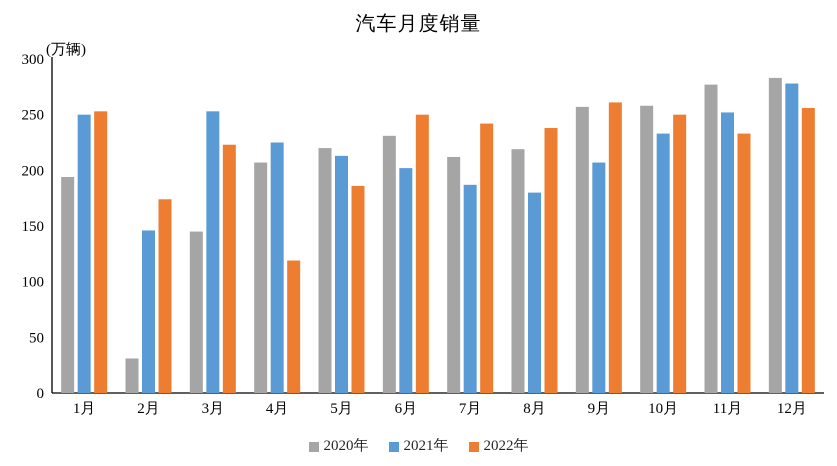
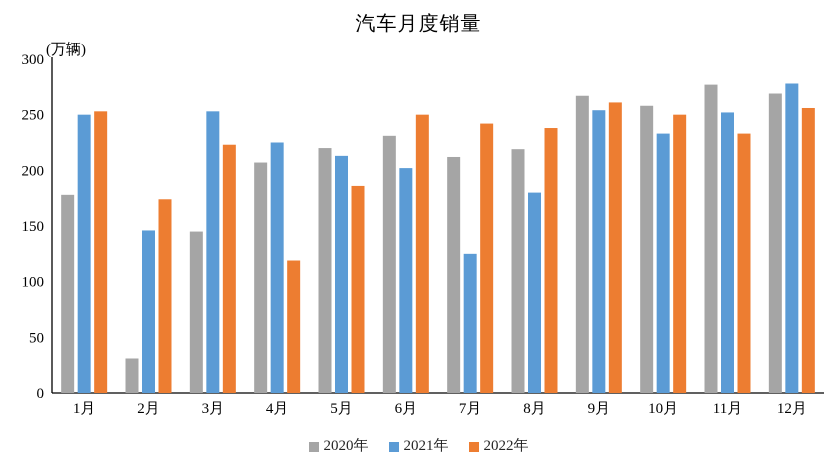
2020年/1月: 194 -> 178
2021年/7月: 187 -> 125
2020年/9月: 257 -> 267
2021年/9月: 207 -> 254
2020年/12月: 283 -> 269
